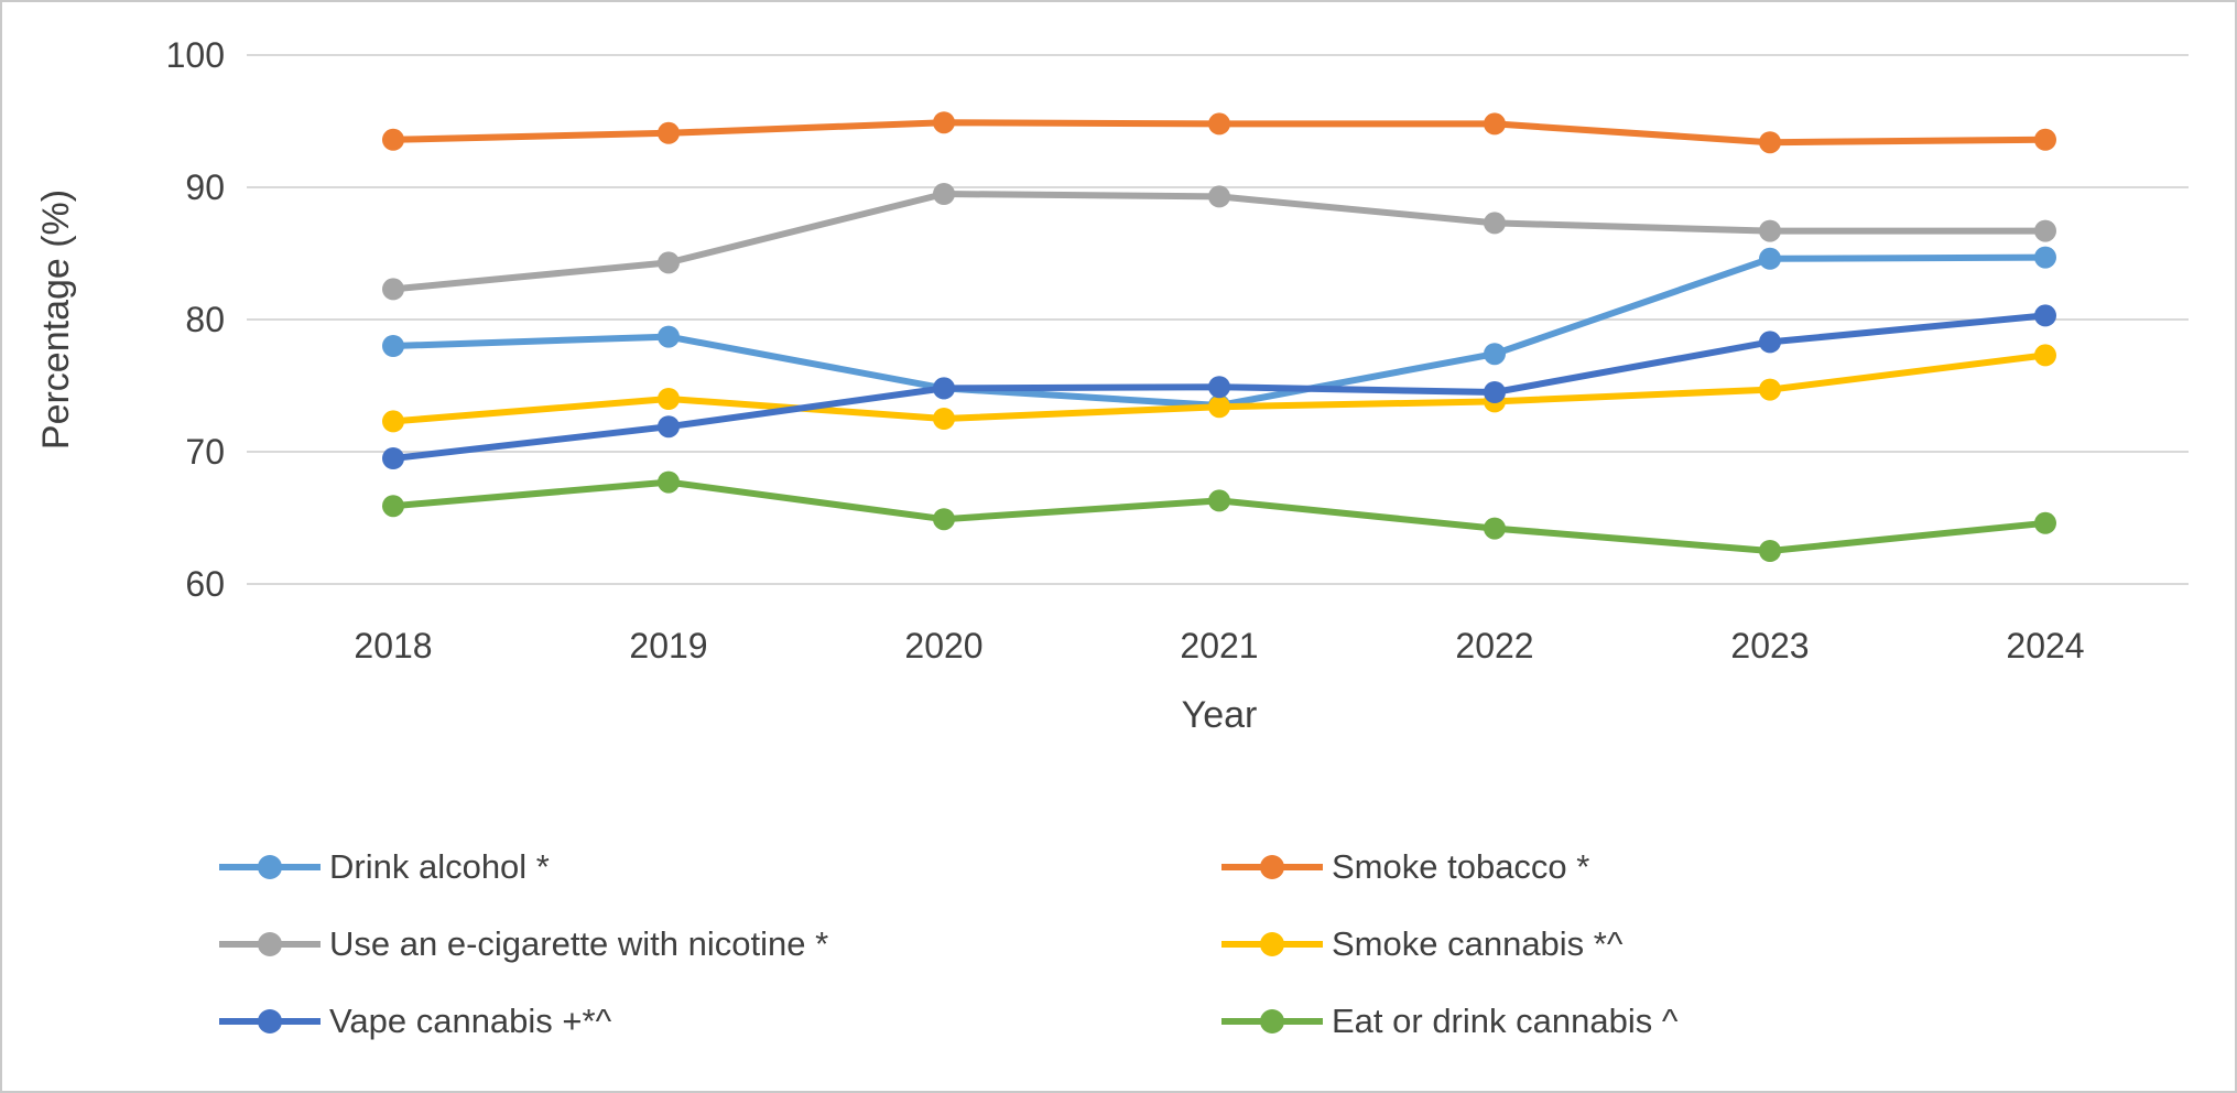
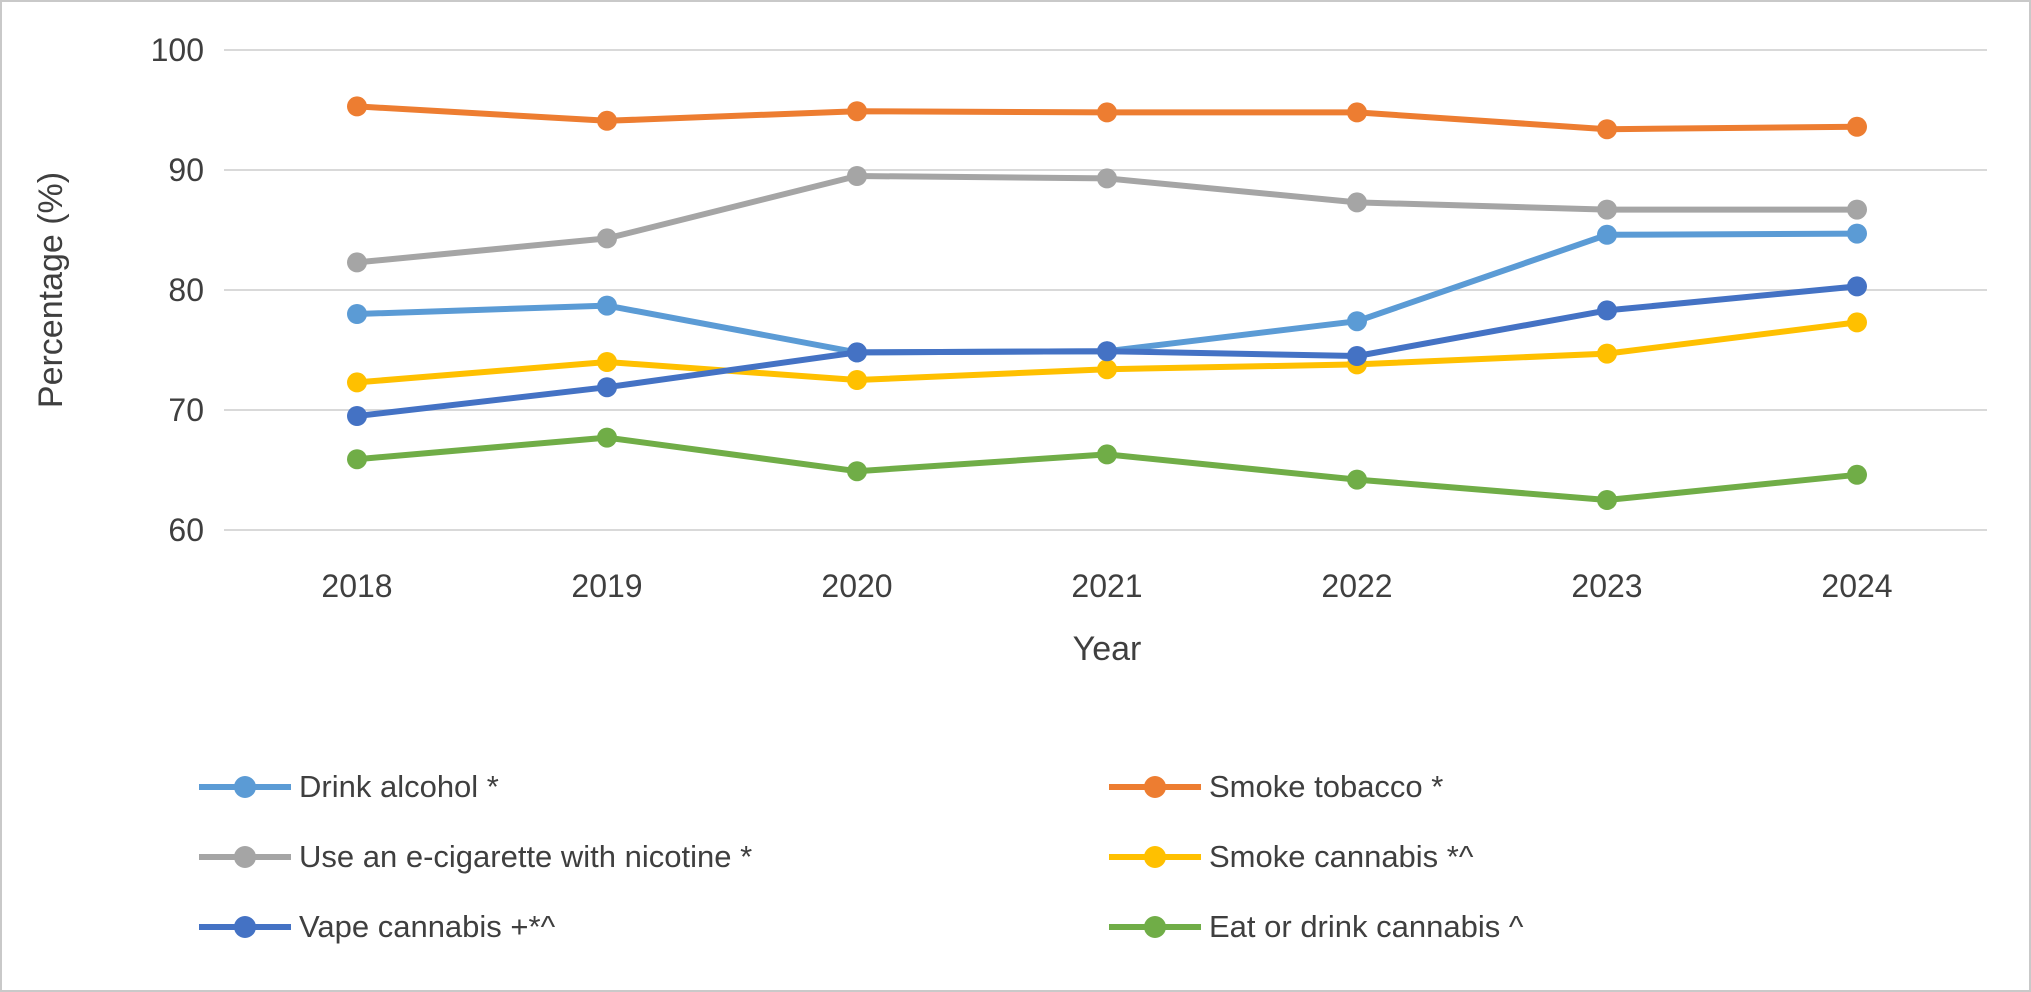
Smoke tobacco */2018: 93.6 -> 95.3
Drink alcohol */2021: 73.5 -> 74.9
